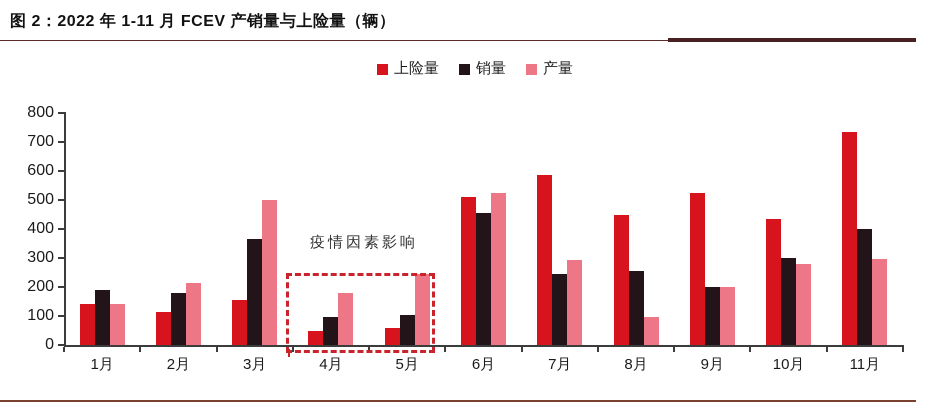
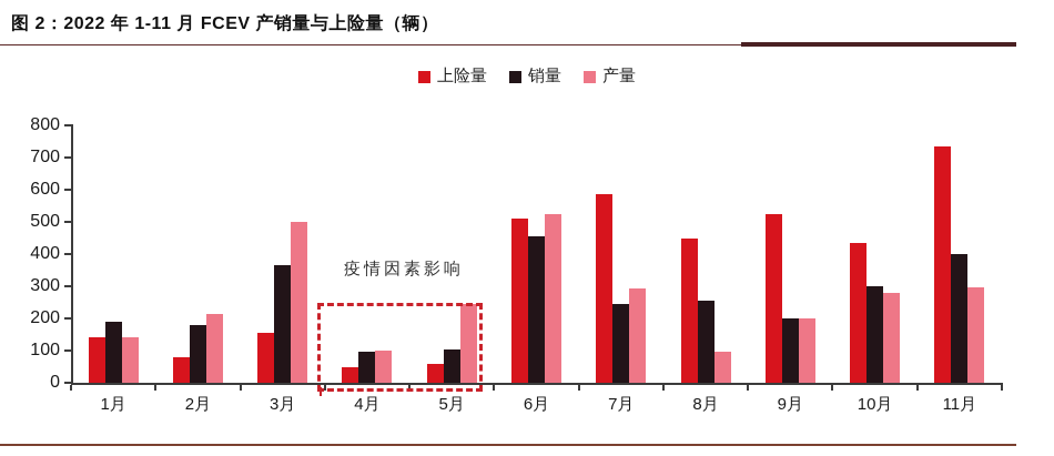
上险量/2月: 120 -> 80
产量/4月: 180 -> 100
